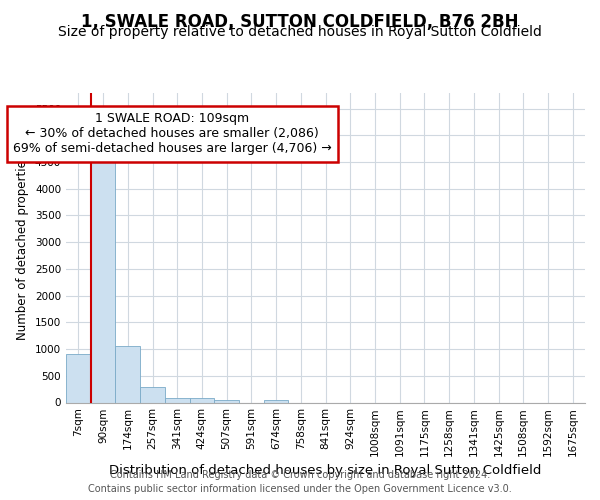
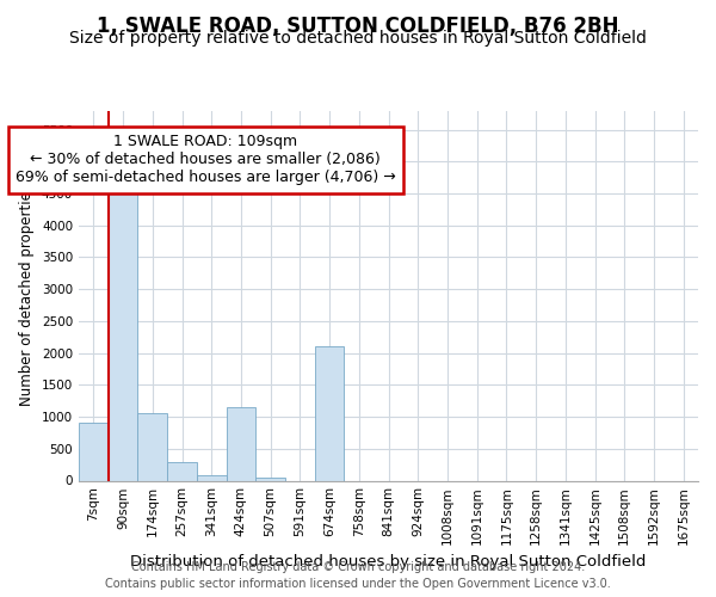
424sqm: 80 -> 1160
674sqm: 60 -> 2100
